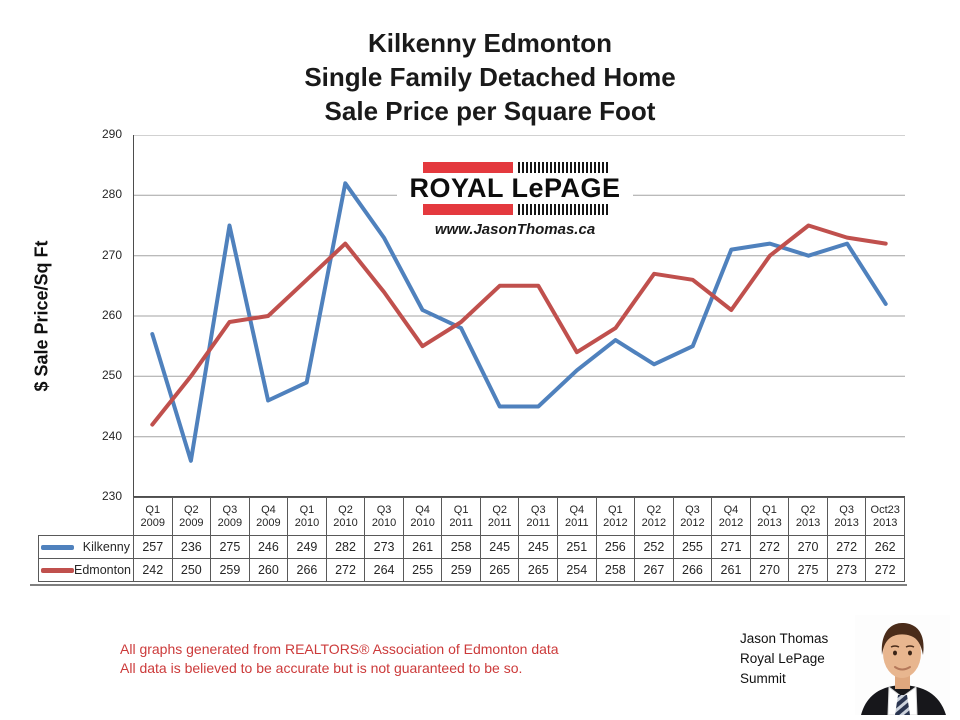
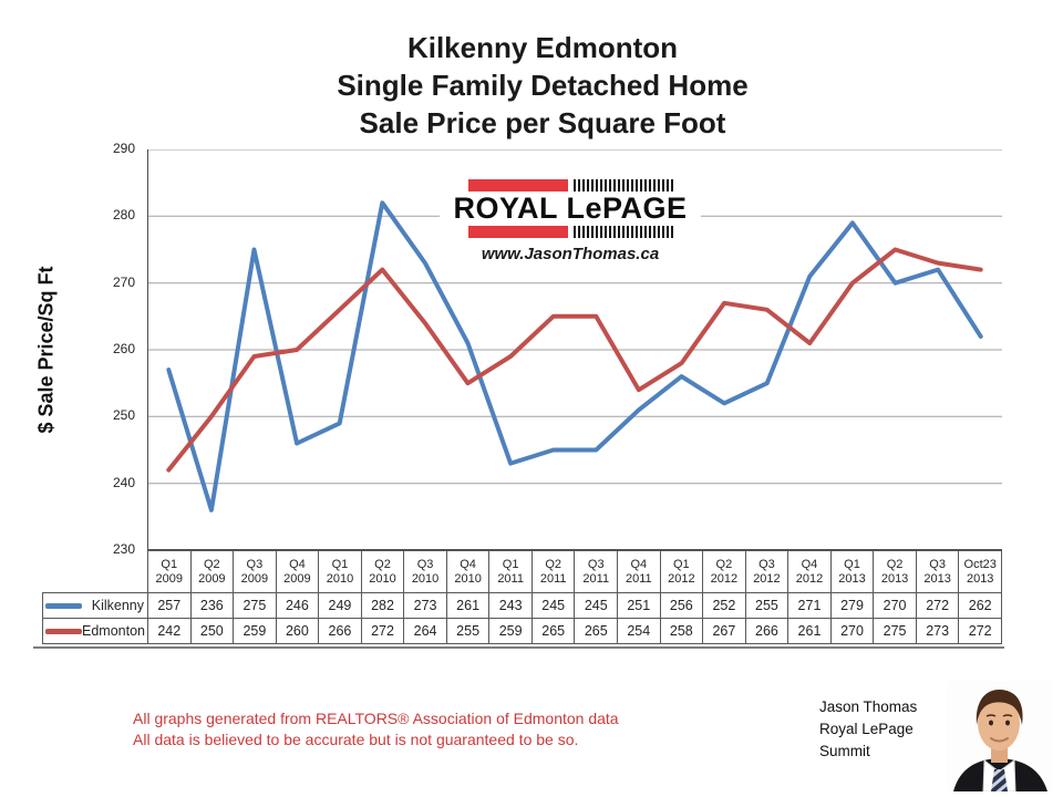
Kilkenny/Q1 2011: 258 -> 243
Kilkenny/Q1 2013: 272 -> 279
